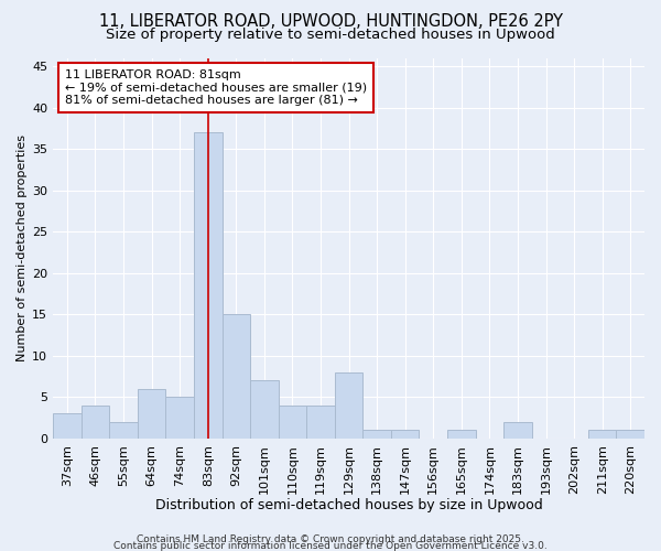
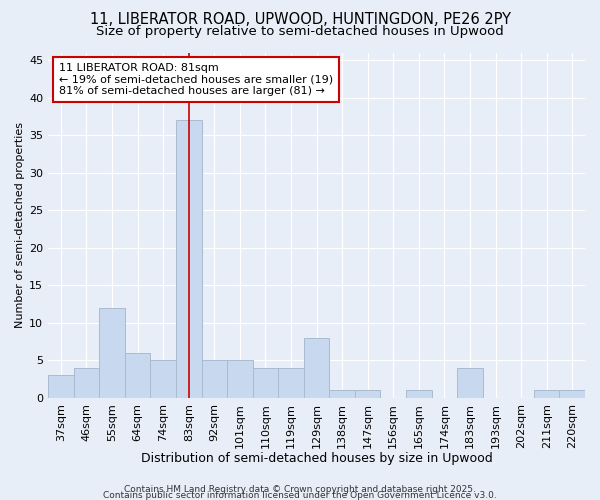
55sqm: 2 -> 12
92sqm: 15 -> 5
101sqm: 7 -> 5
183sqm: 2 -> 4
